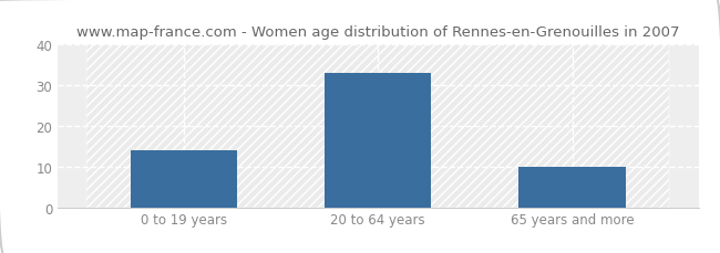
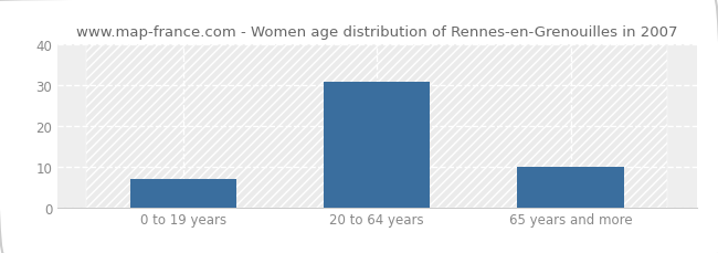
0 to 19 years: 14 -> 7
20 to 64 years: 33 -> 31
